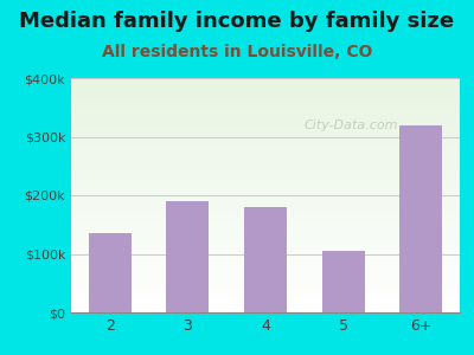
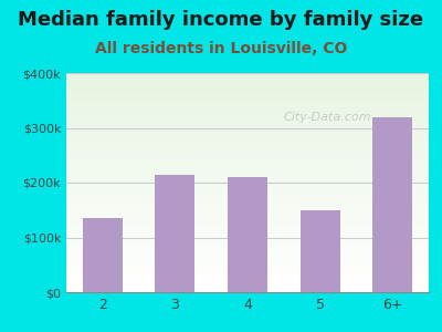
3: $190k -> $215k
4: $180k -> $210k
5: $105k -> $150k
